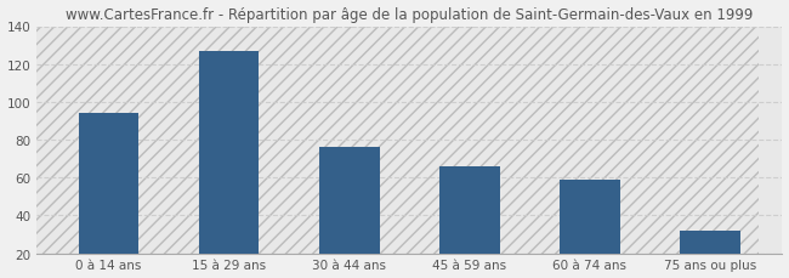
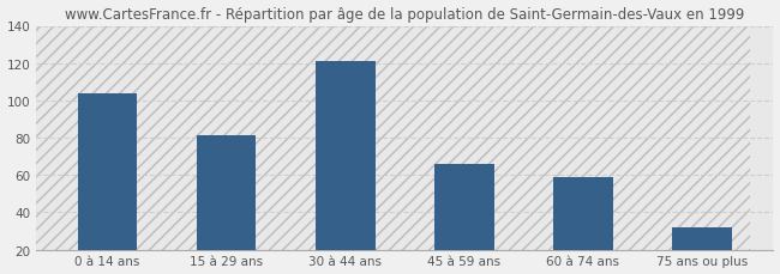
0 à 14 ans: 94 -> 104
15 à 29 ans: 127 -> 81
30 à 44 ans: 76 -> 121
